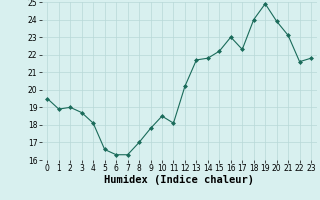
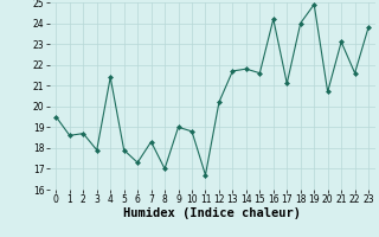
1: 18.9 -> 18.6
2: 19.0 -> 18.7
3: 18.7 -> 17.9
4: 18.1 -> 21.4
5: 16.6 -> 17.9
6: 16.3 -> 17.3
7: 16.3 -> 18.3
9: 17.8 -> 19.0
10: 18.5 -> 18.8
11: 18.1 -> 16.7
15: 22.2 -> 21.6
16: 23.0 -> 24.2
17: 22.3 -> 21.1
20: 23.9 -> 20.7
23: 21.8 -> 23.8
